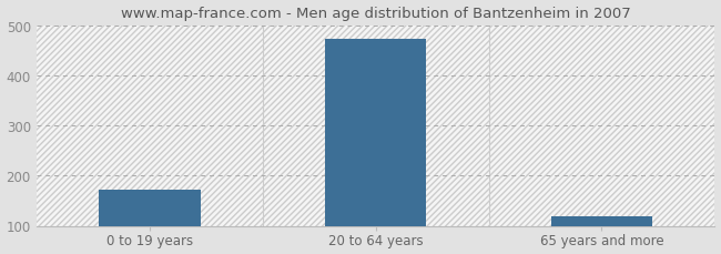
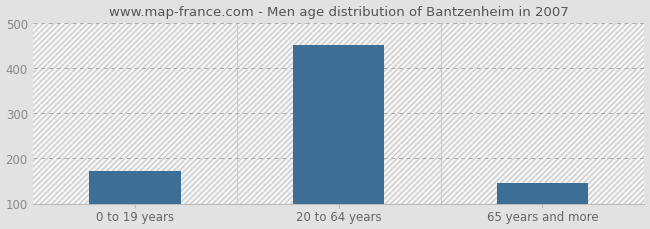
20 to 64 years: 474 -> 450
65 years and more: 119 -> 145
